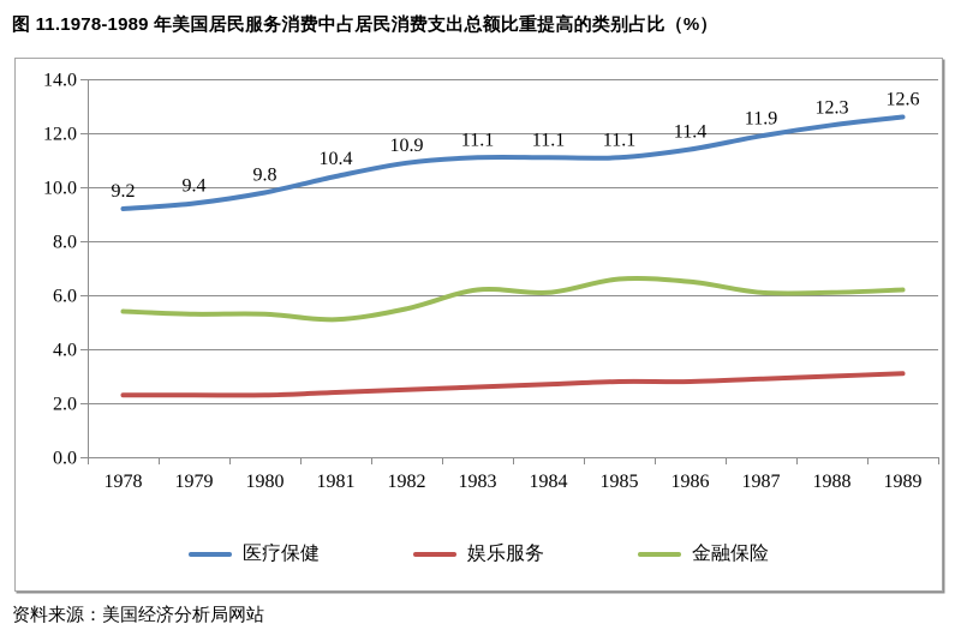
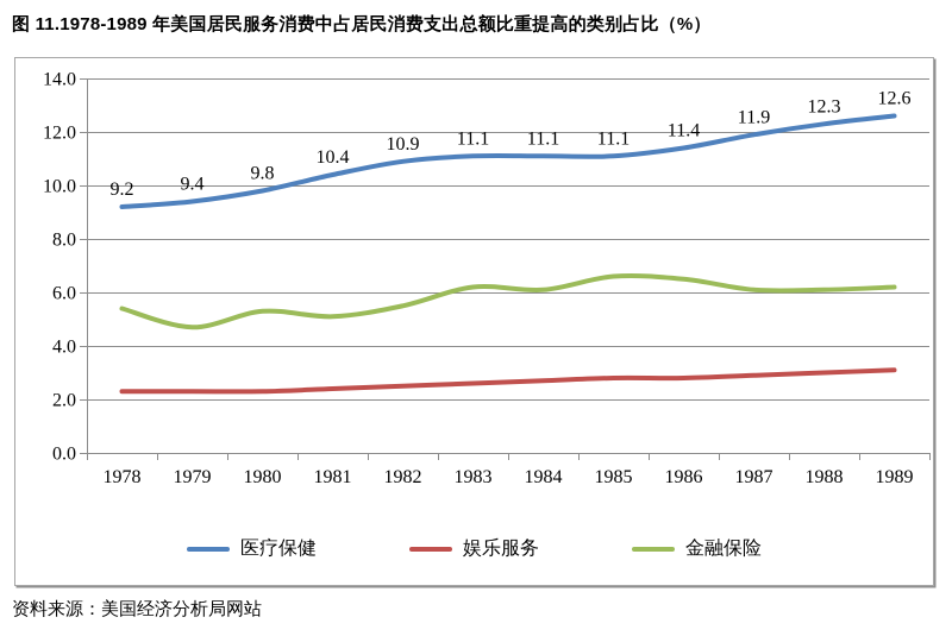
金融保险/1979: 5.3 -> 4.7
